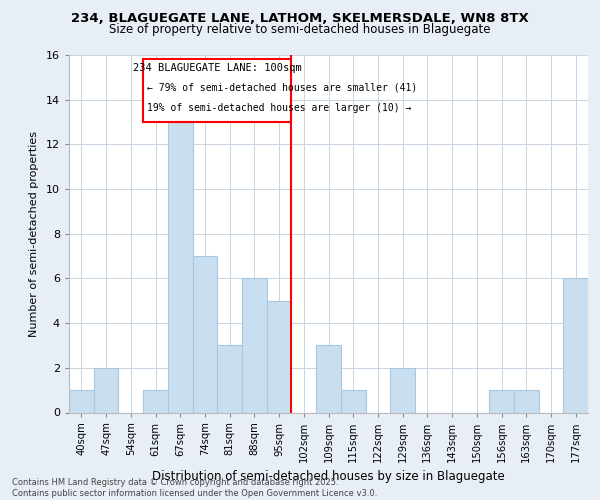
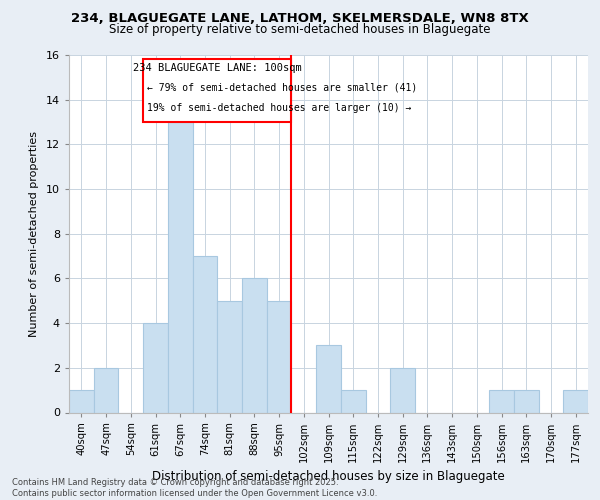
61sqm: 1 -> 4
81sqm: 3 -> 5
177sqm: 6 -> 1
